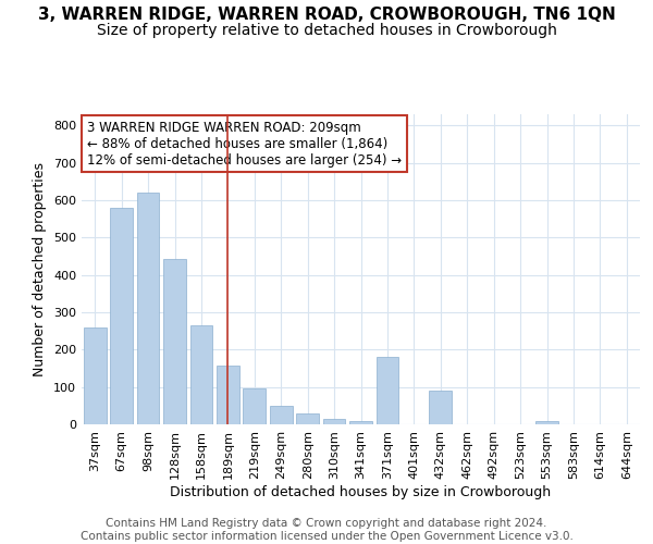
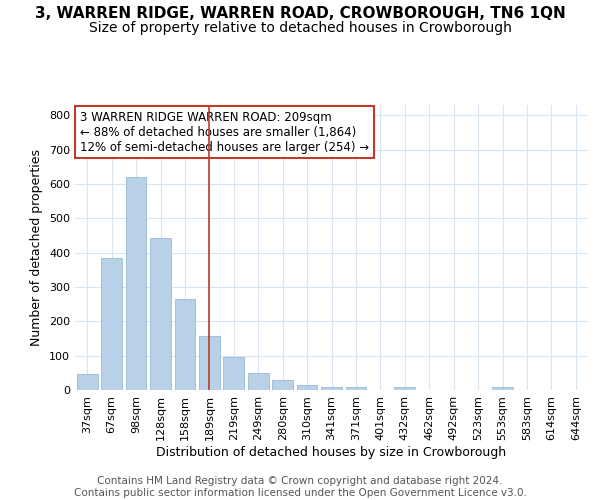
37sqm: 260 -> 47
67sqm: 580 -> 385
371sqm: 180 -> 10
432sqm: 90 -> 10
